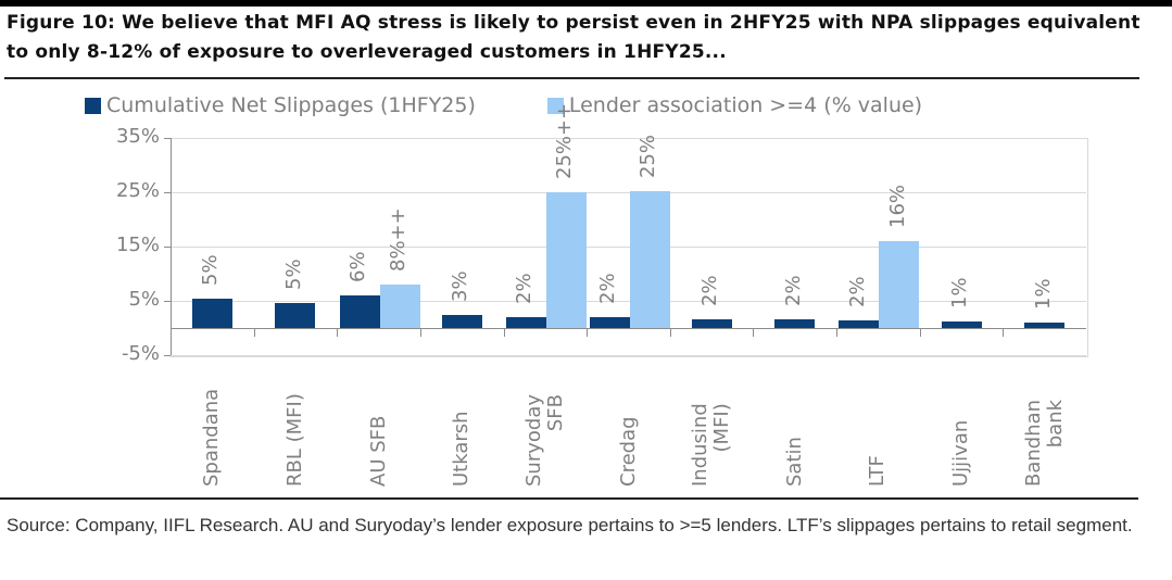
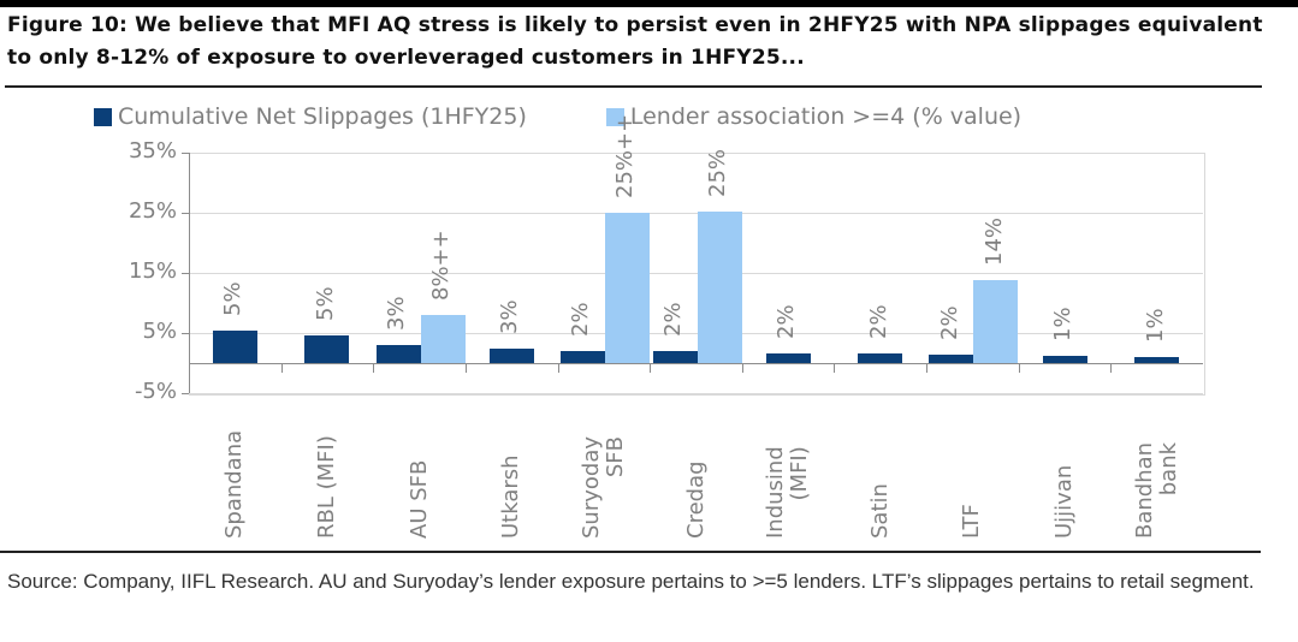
Cumulative Net Slippages (1HFY25)/AU SFB: 6% -> 3%
Lender association >=4 (% value)/LTF: 16% -> 14%
